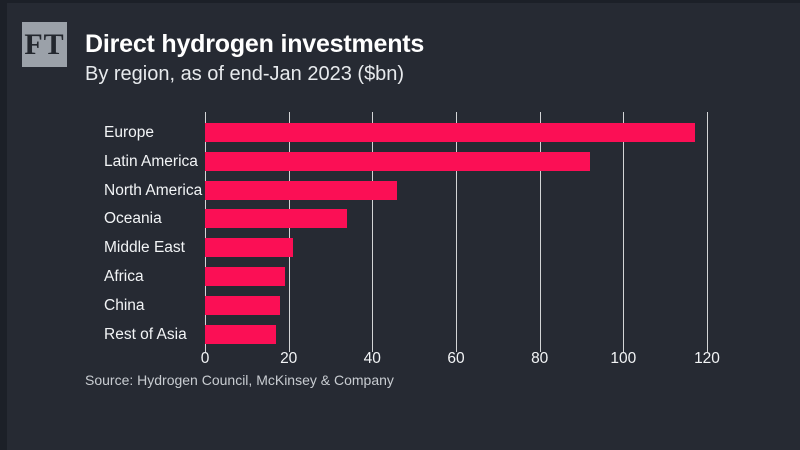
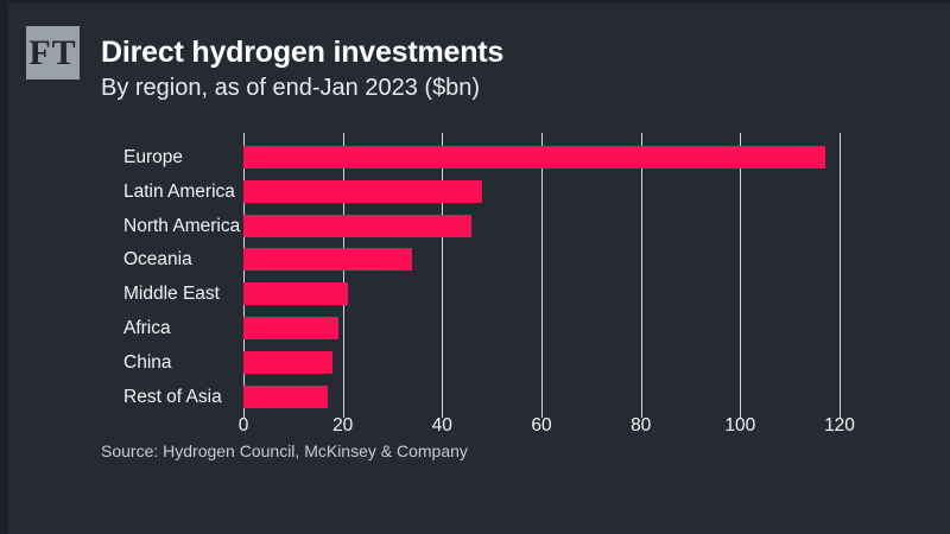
Latin America: 92 -> 48
